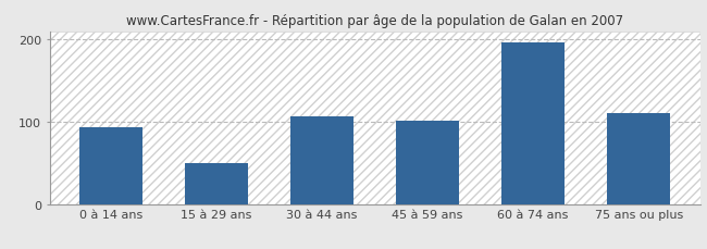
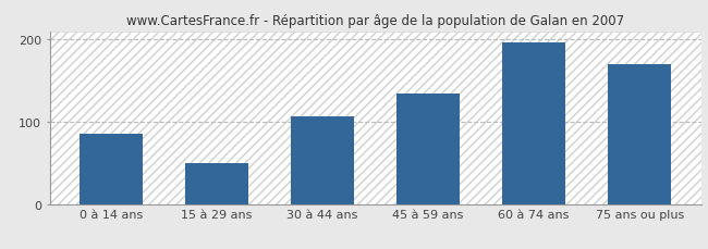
0 à 14 ans: 94 -> 85
45 à 59 ans: 102 -> 135
75 ans ou plus: 110 -> 170
